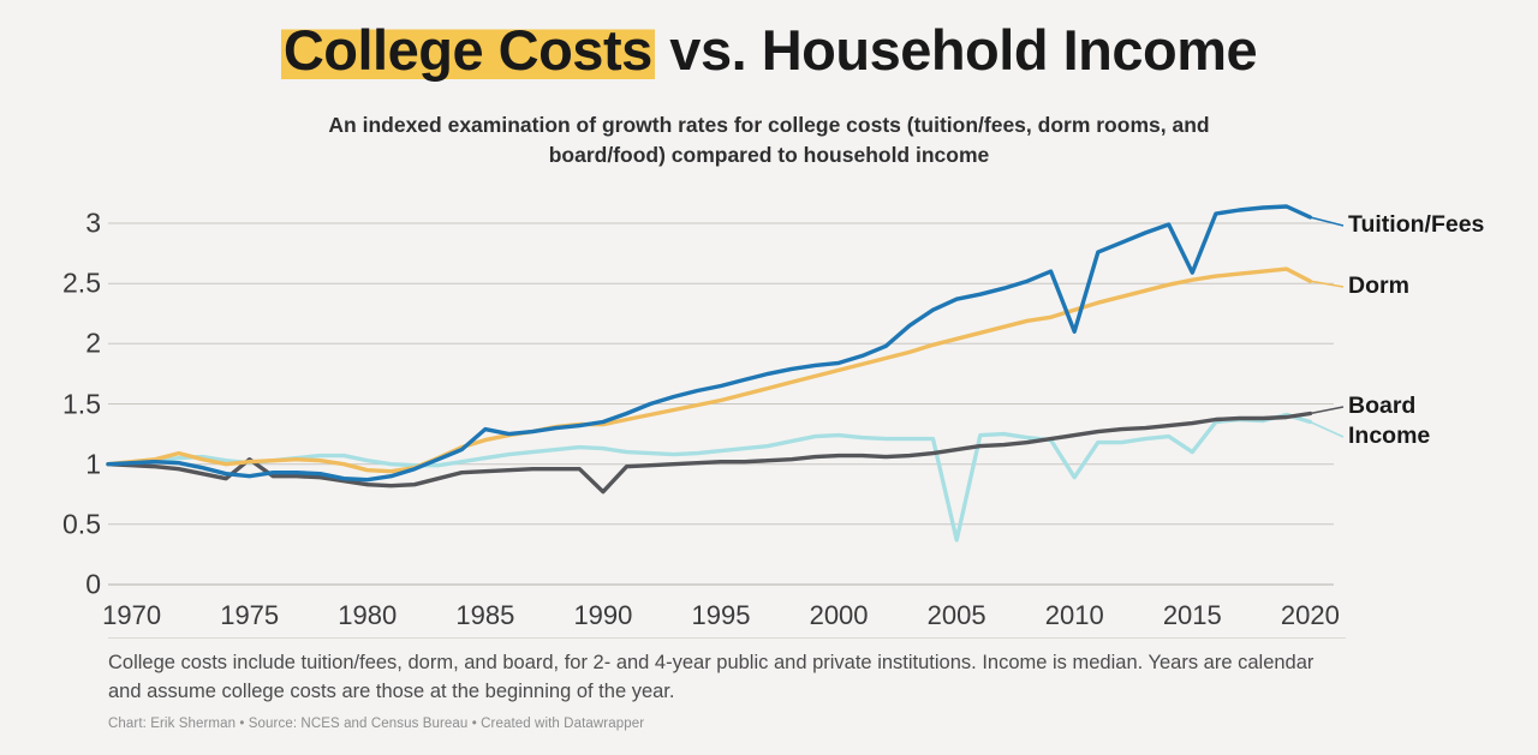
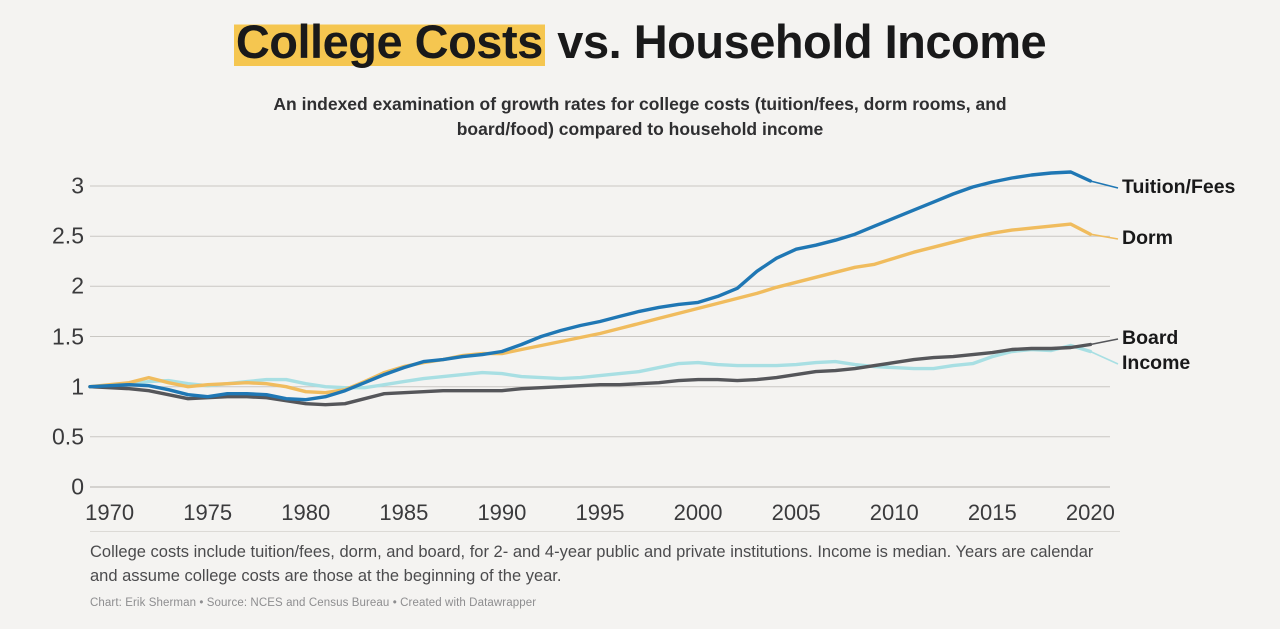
Board/1975: 1.04 -> 0.89
Tuition/Fees/1985: 1.29 -> 1.19
Board/1990: 0.77 -> 0.96
Income/2005: 0.37 -> 1.22
Tuition/Fees/2010: 2.10 -> 2.68
Income/2010: 0.89 -> 1.19
Tuition/Fees/2015: 2.59 -> 3.04
Income/2015: 1.10 -> 1.30
